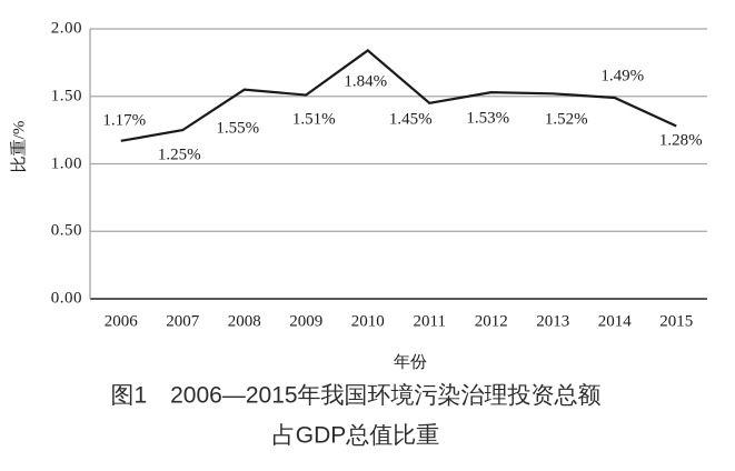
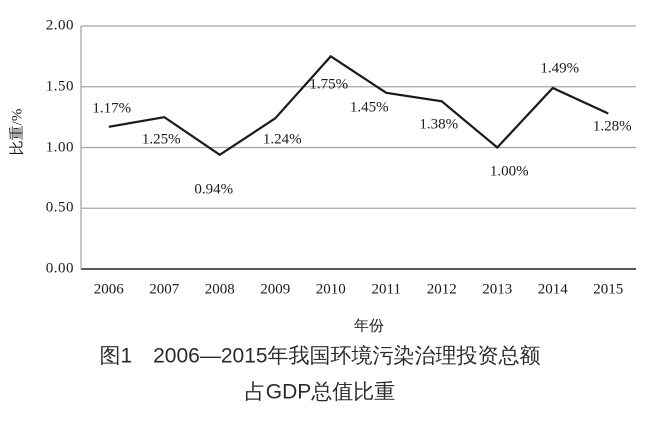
2008: 1.55% -> 0.94%
2009: 1.51% -> 1.24%
2010: 1.84% -> 1.75%
2012: 1.53% -> 1.38%
2013: 1.52% -> 1.00%
